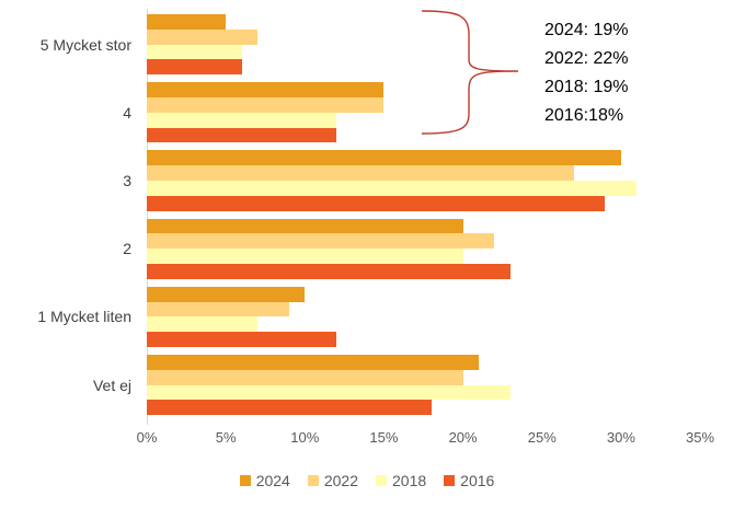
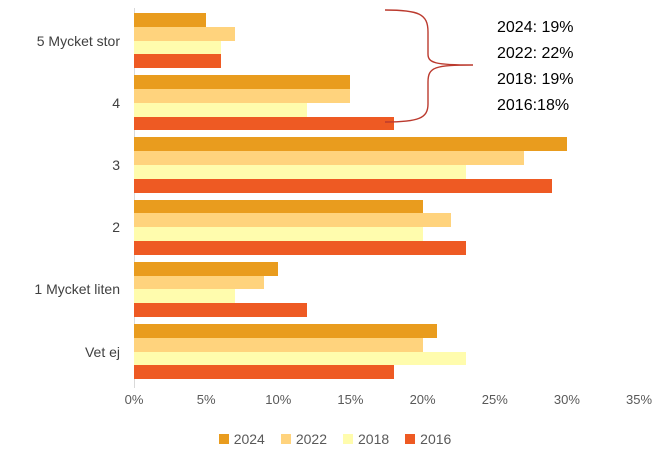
2016/4: 12% -> 18%
2018/3: 31% -> 23%
